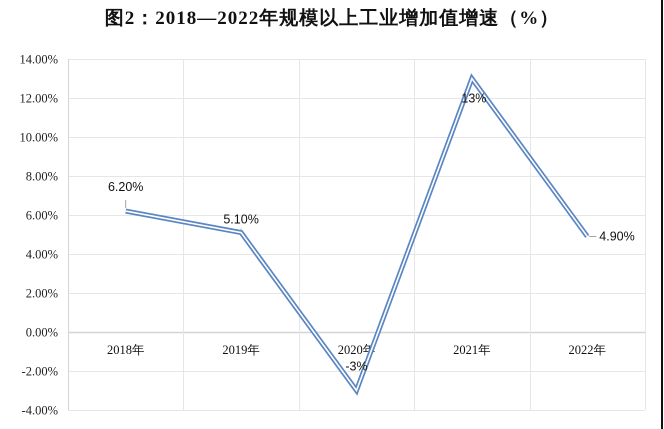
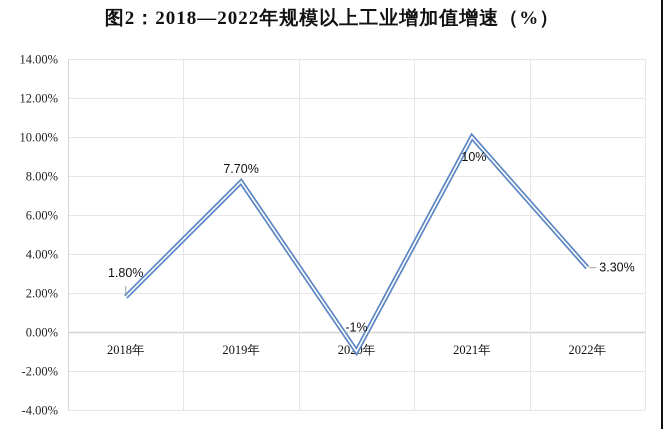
2018年: 6.20% -> 1.80%
2019年: 5.10% -> 7.70%
2020年: -3% -> -1%
2021年: 13% -> 10%
2022年: 4.90% -> 3.30%
